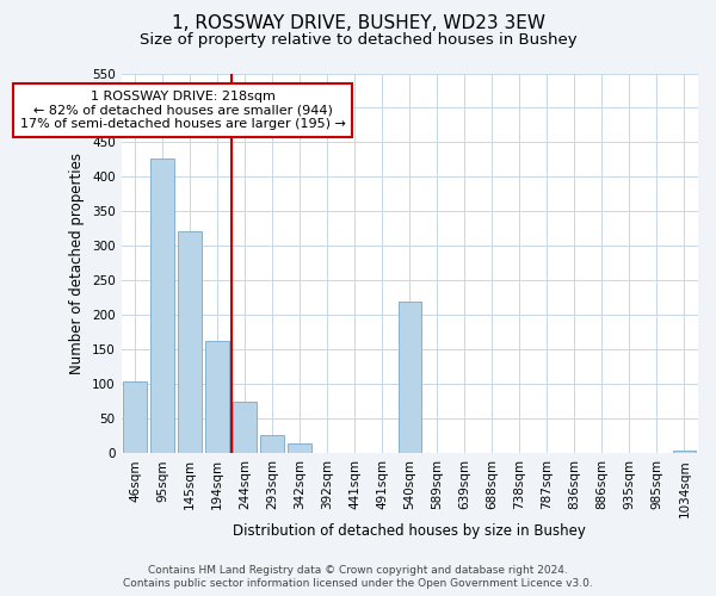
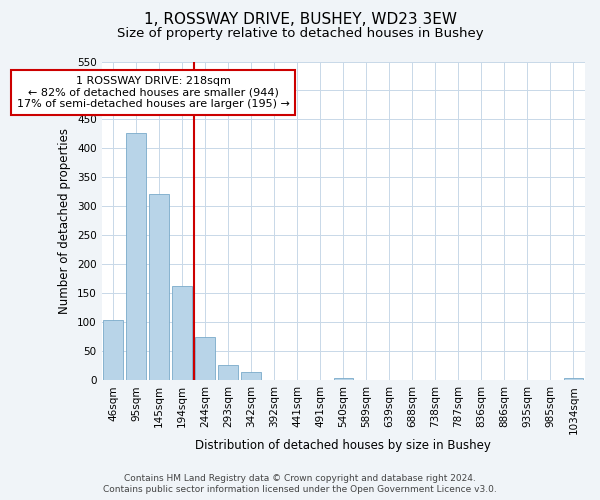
540sqm: 220 -> 5
